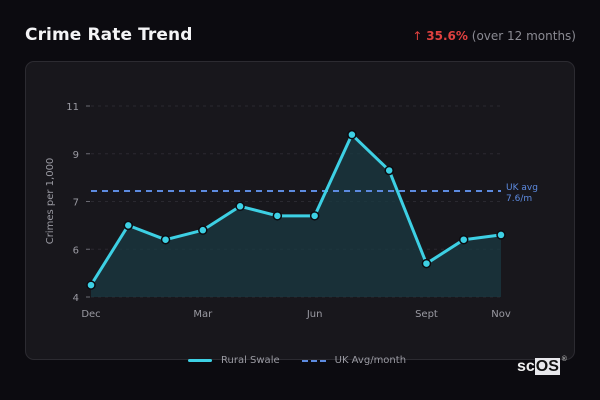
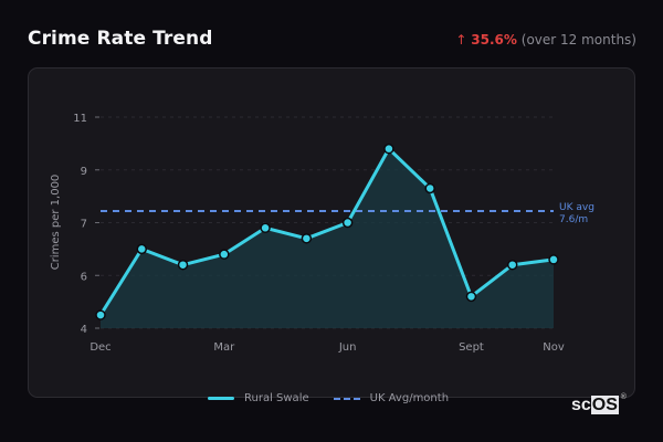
Jun: 6.7 -> 7.0
Sept: 5.4 -> 5.2
